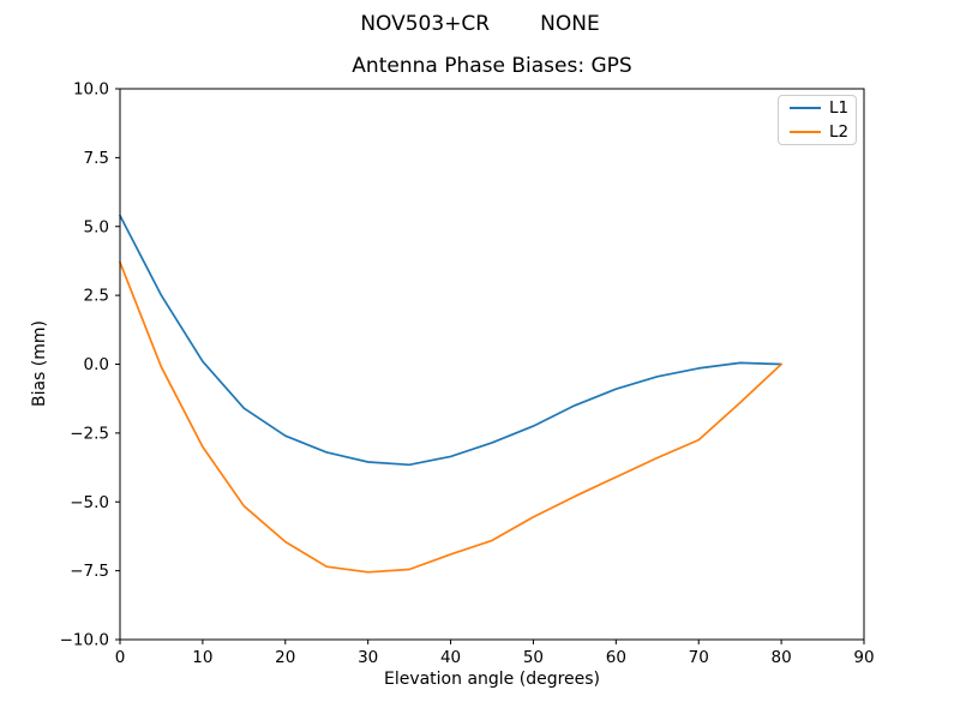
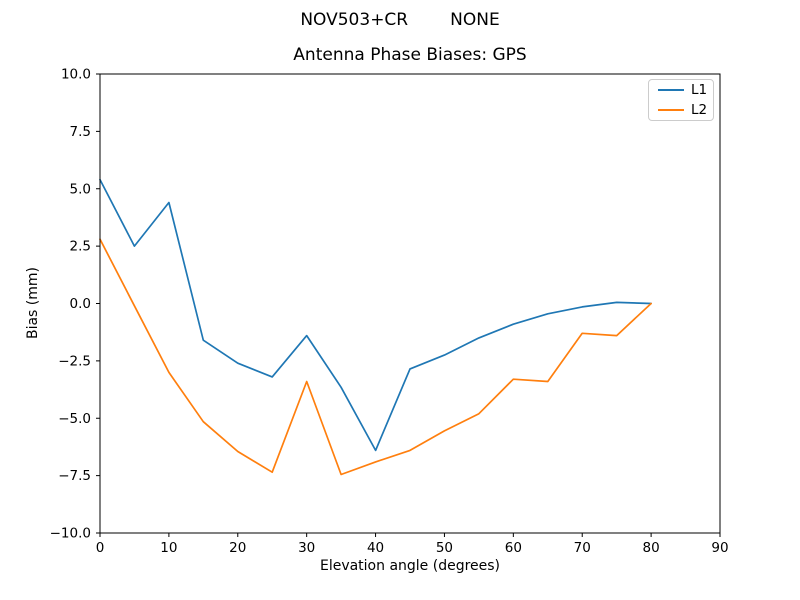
L2/0: 3.7 -> 2.8
L1/10: 0.1 -> 4.4
L1/30: -3.5 -> -1.4
L2/30: -7.5 -> -3.4
L1/40: -3.4 -> -6.4
L2/60: -4.1 -> -3.3
L2/70: -2.8 -> -1.3
